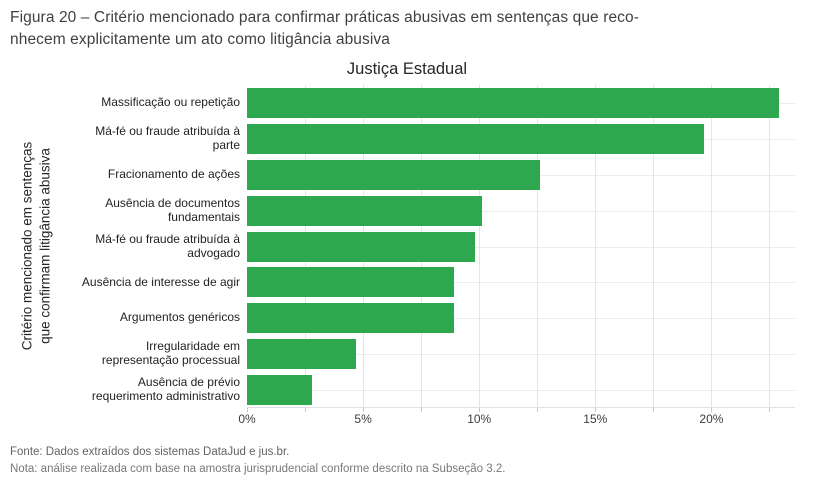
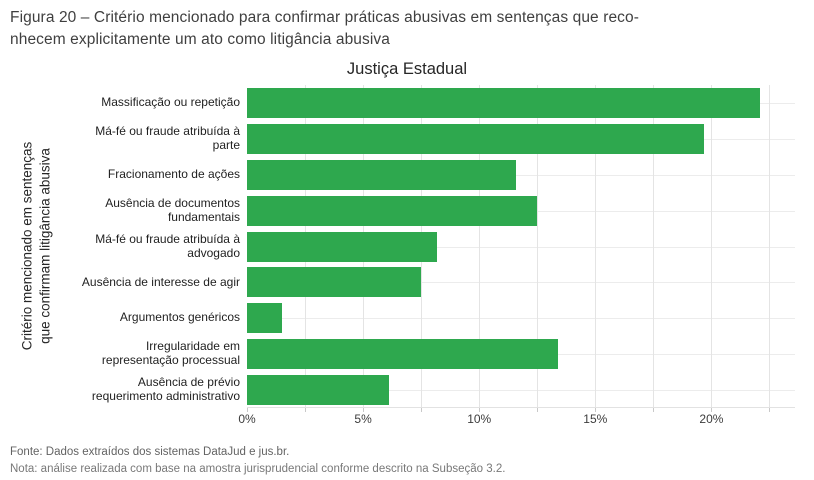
Massificação ou repetição: 22.9% -> 22.1%
Fracionamento de ações: 12.6% -> 11.6%
Ausência de documentos fundamentais: 10.1% -> 12.5%
Má-fé ou fraude atribuída à advogado: 9.8% -> 8.2%
Ausência de interesse de agir: 8.9% -> 7.5%
Argumentos genéricos: 8.9% -> 1.5%
Irregularidade em representação processual: 4.7% -> 13.4%
Ausência de prévio requerimento administrativo: 2.8% -> 6.1%
